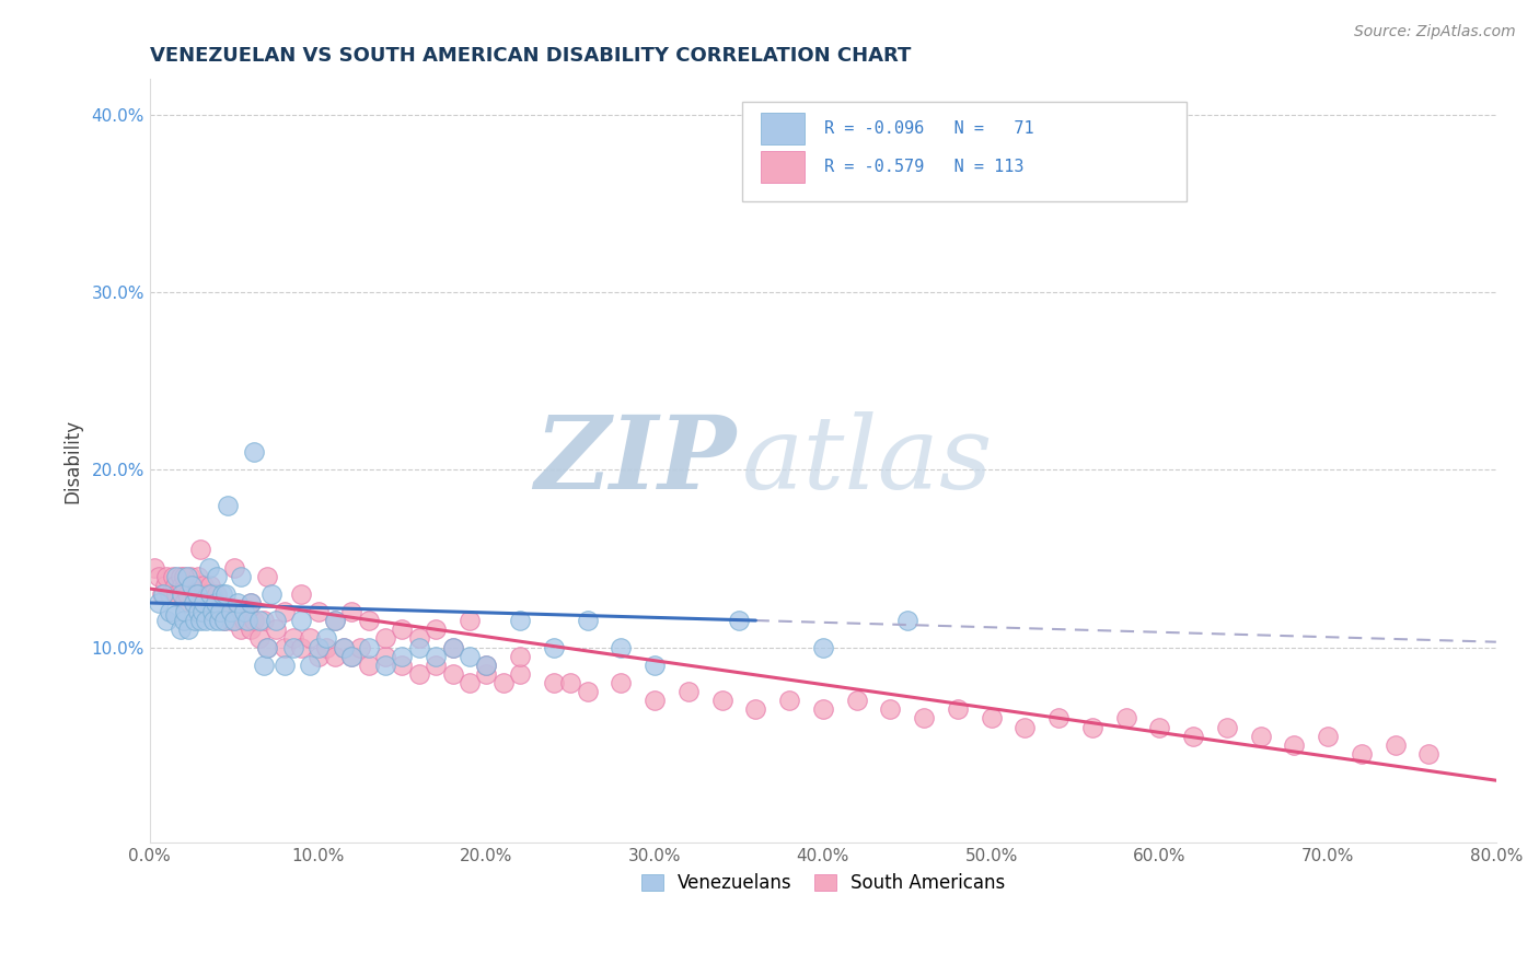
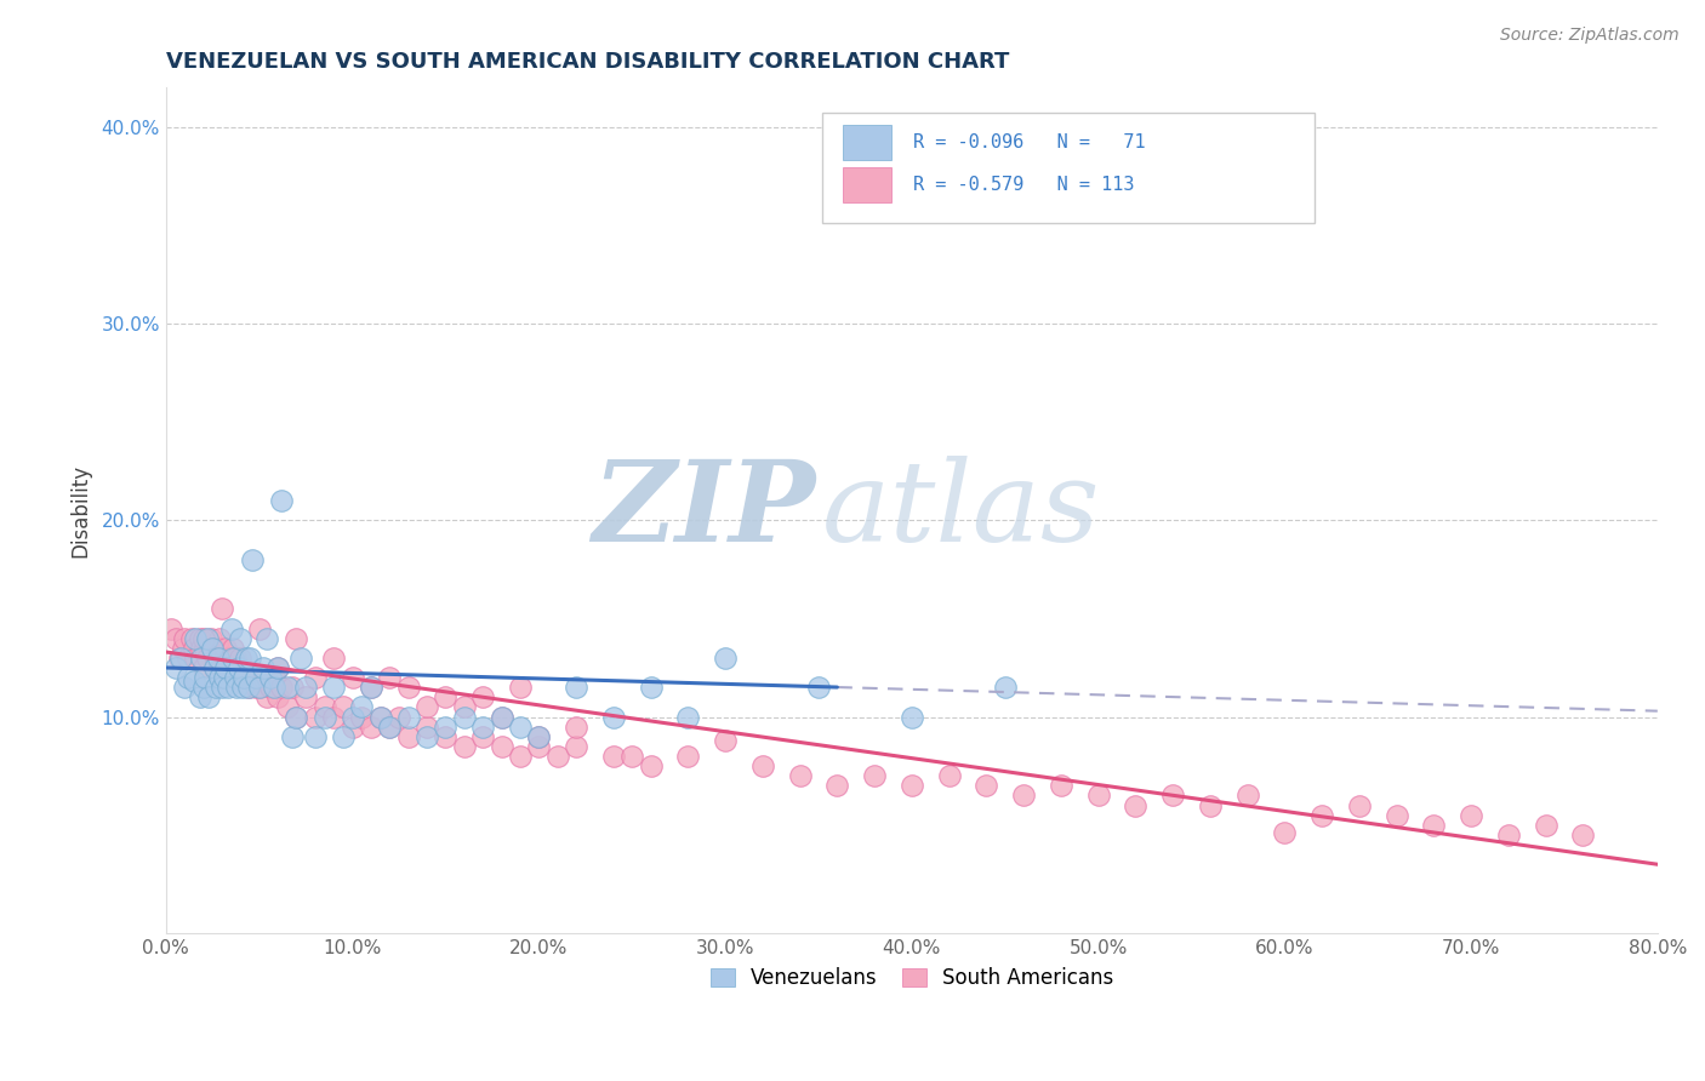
Venezuelans/30.0%: 9.0% -> 13.0%
South Americans/30.0%: 7.0% -> 8.8%
South Americans/60.0%: 5.5% -> 4.1%
